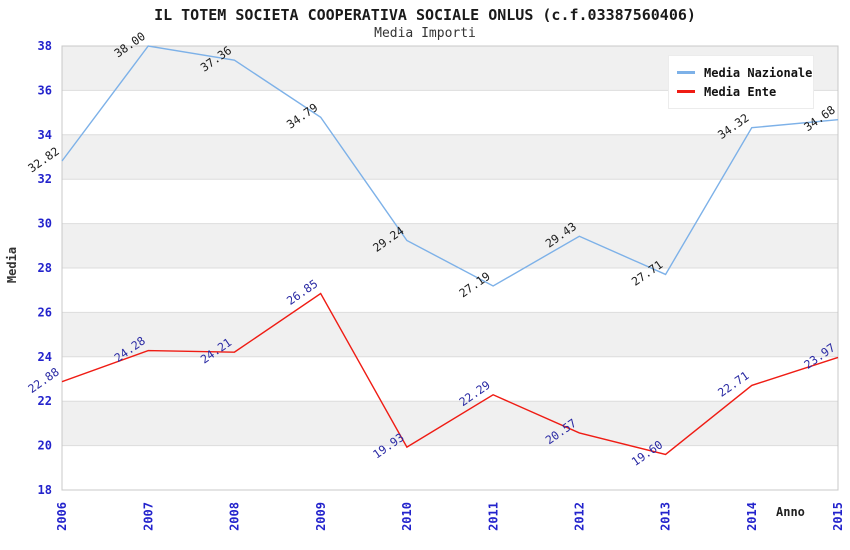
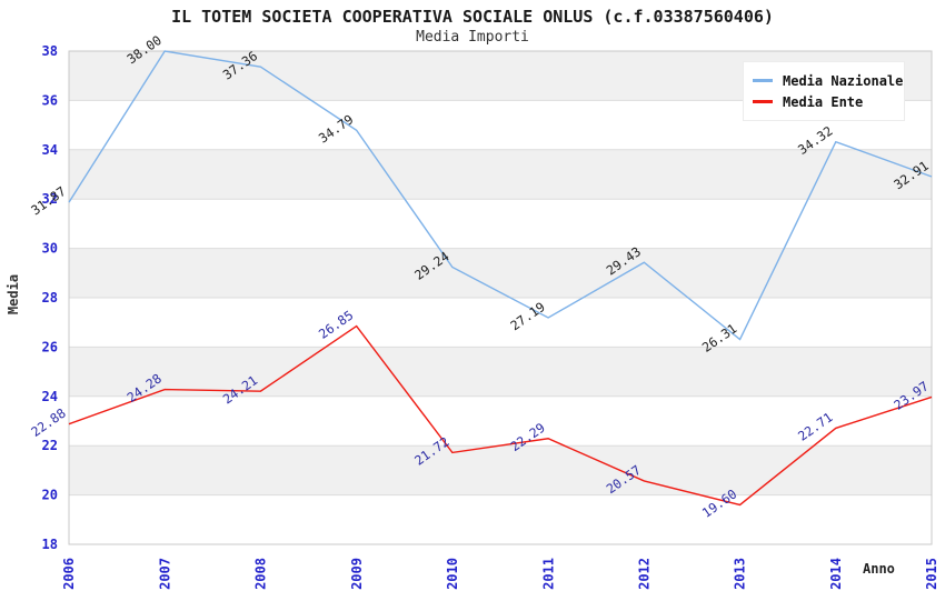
Media Nazionale/2006: 32.82 -> 31.87
Media Ente/2010: 19.93 -> 21.72
Media Nazionale/2013: 27.71 -> 26.31
Media Nazionale/2015: 34.68 -> 32.91
